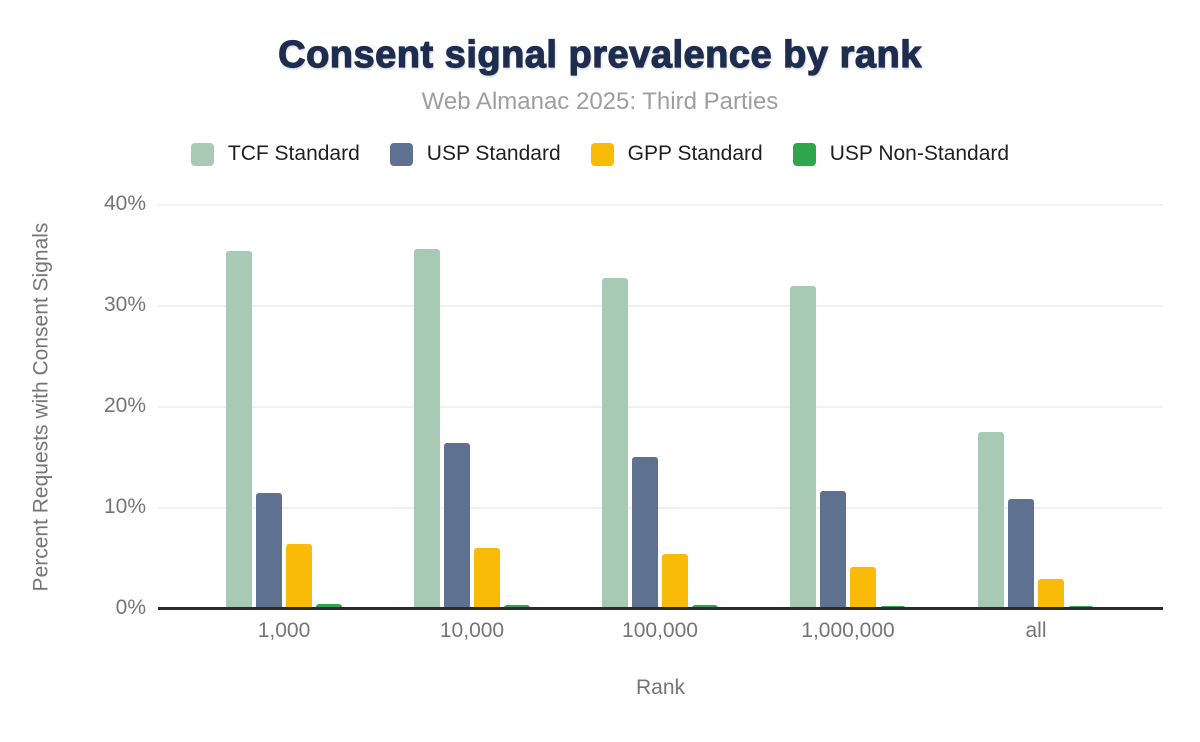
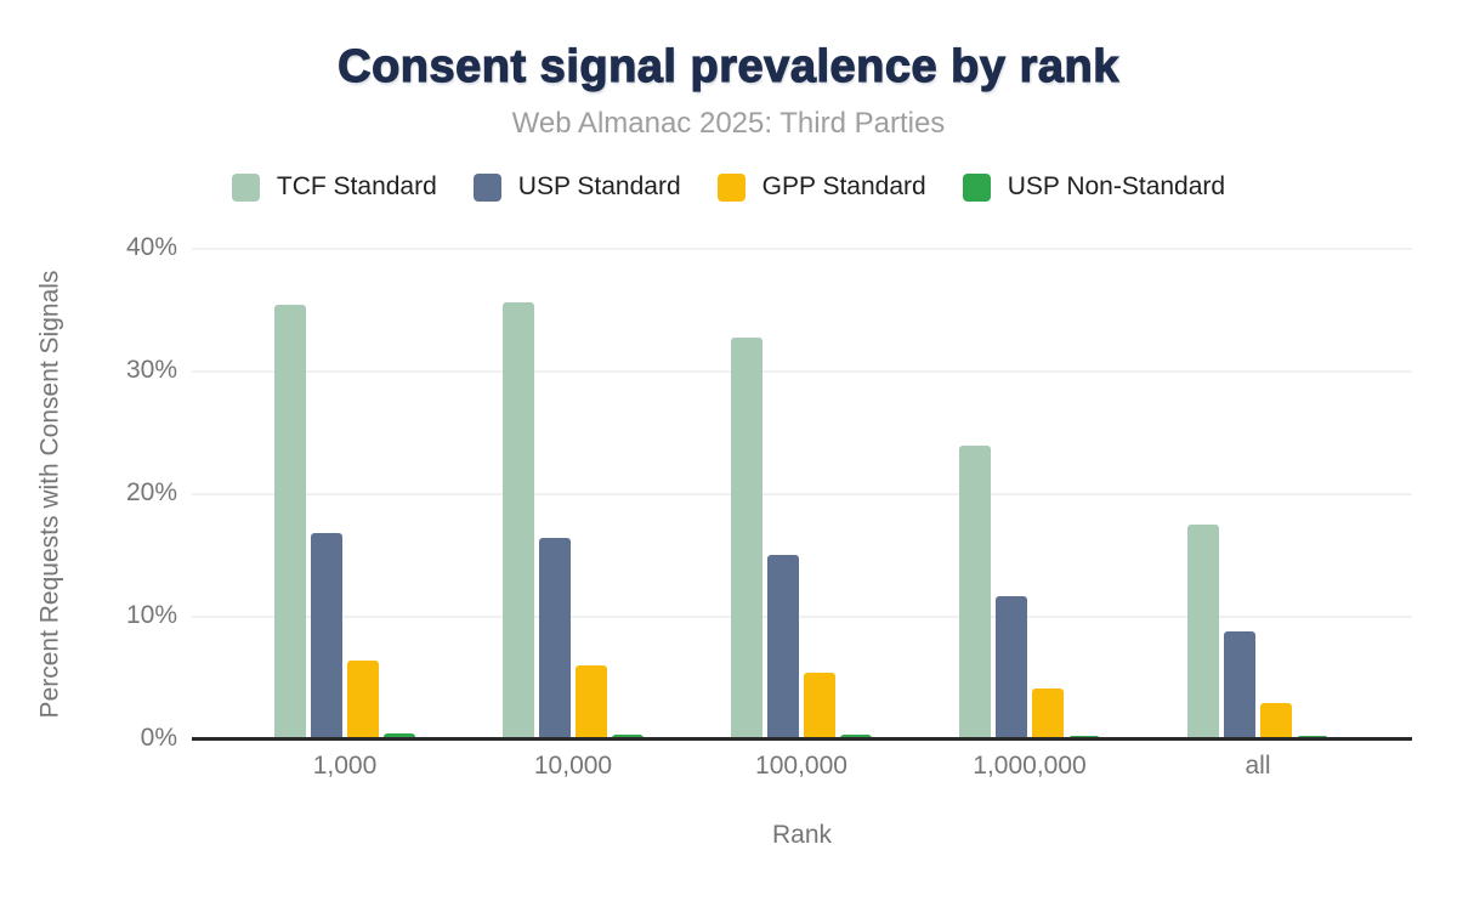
USP Standard/1,000: 11.5% -> 16.8%
TCF Standard/1,000,000: 32.0% -> 24.0%
USP Standard/all: 10.9% -> 8.8%
